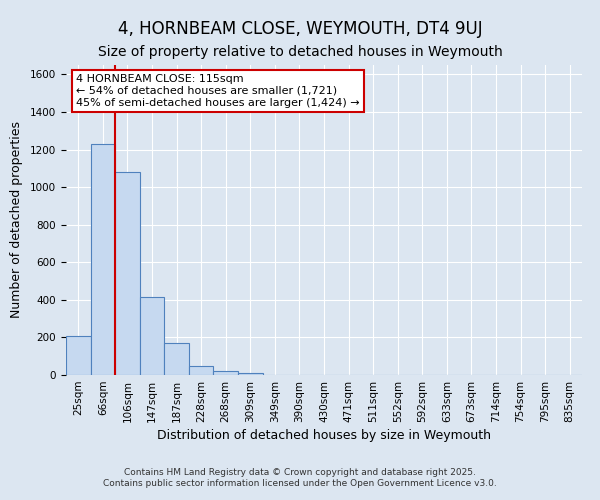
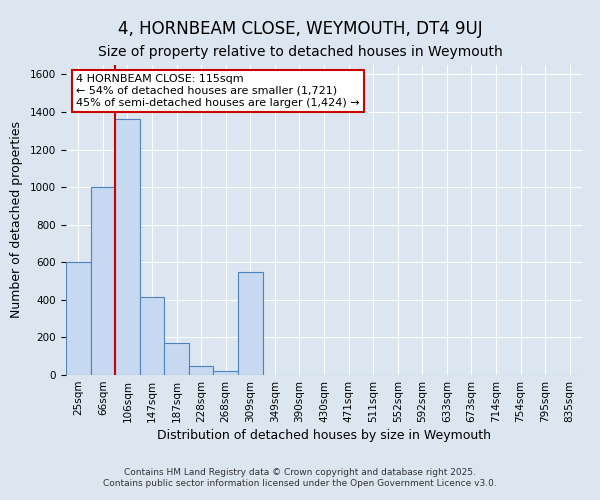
25sqm: 200 -> 600
66sqm: 1230 -> 1000
106sqm: 1080 -> 1360
309sqm: 10 -> 550
